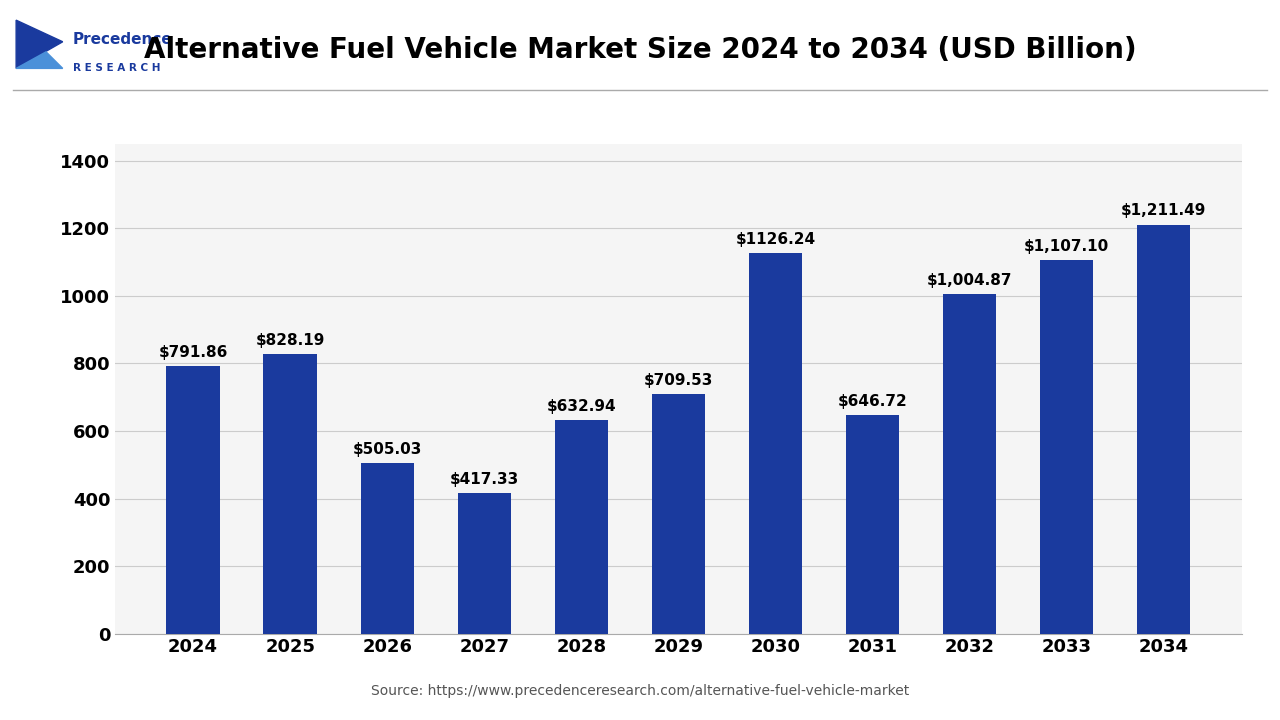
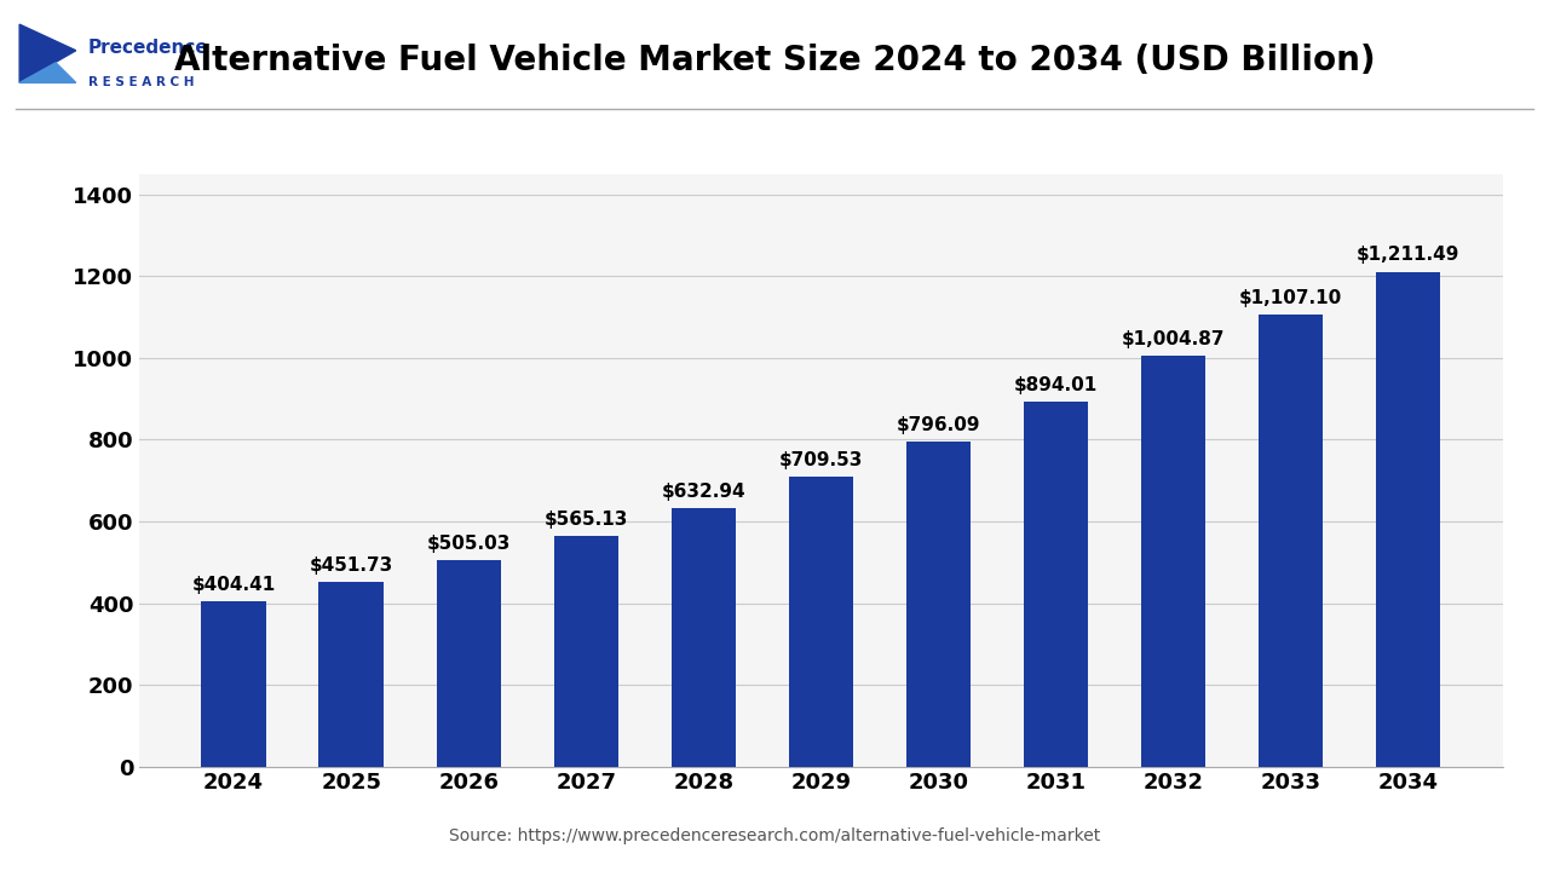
2024: $791.86 -> $404.41
2025: $828.19 -> $451.73
2027: $417.33 -> $565.13
2030: $1126.24 -> $796.09
2031: $646.72 -> $894.01
